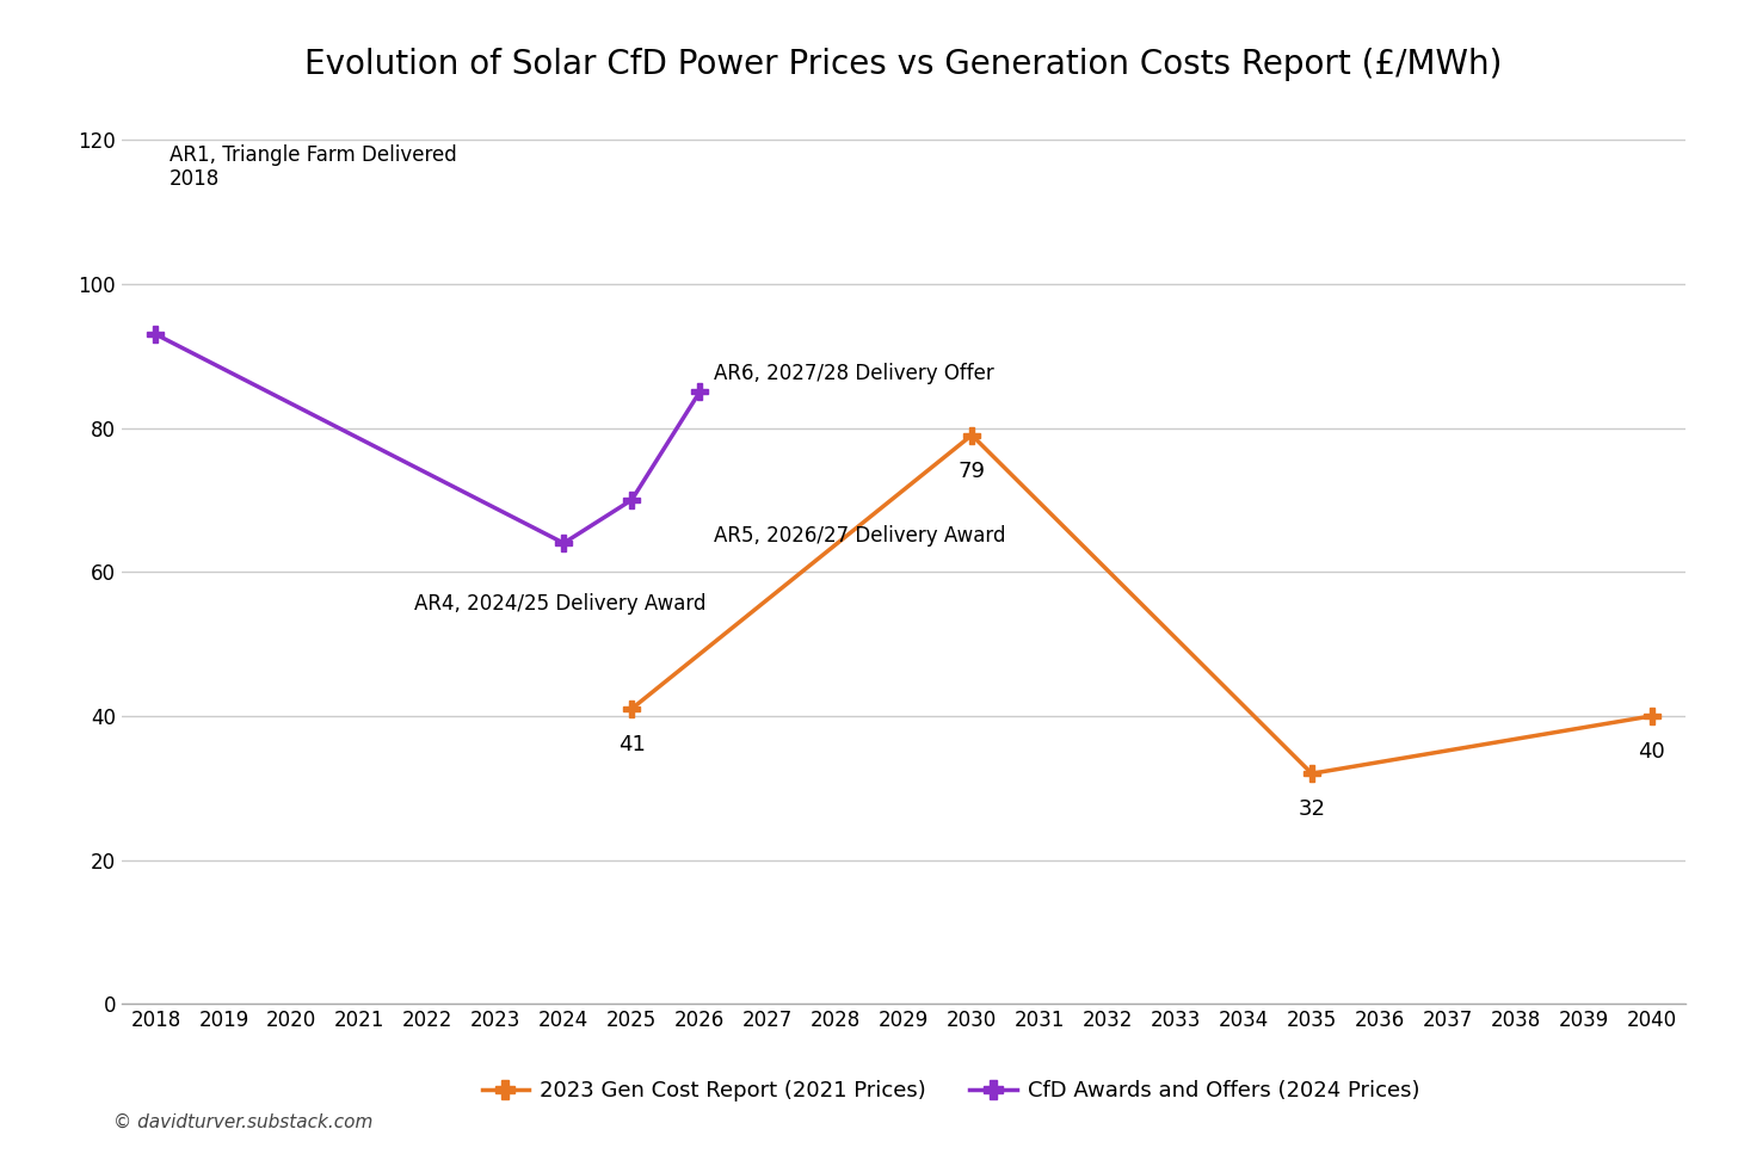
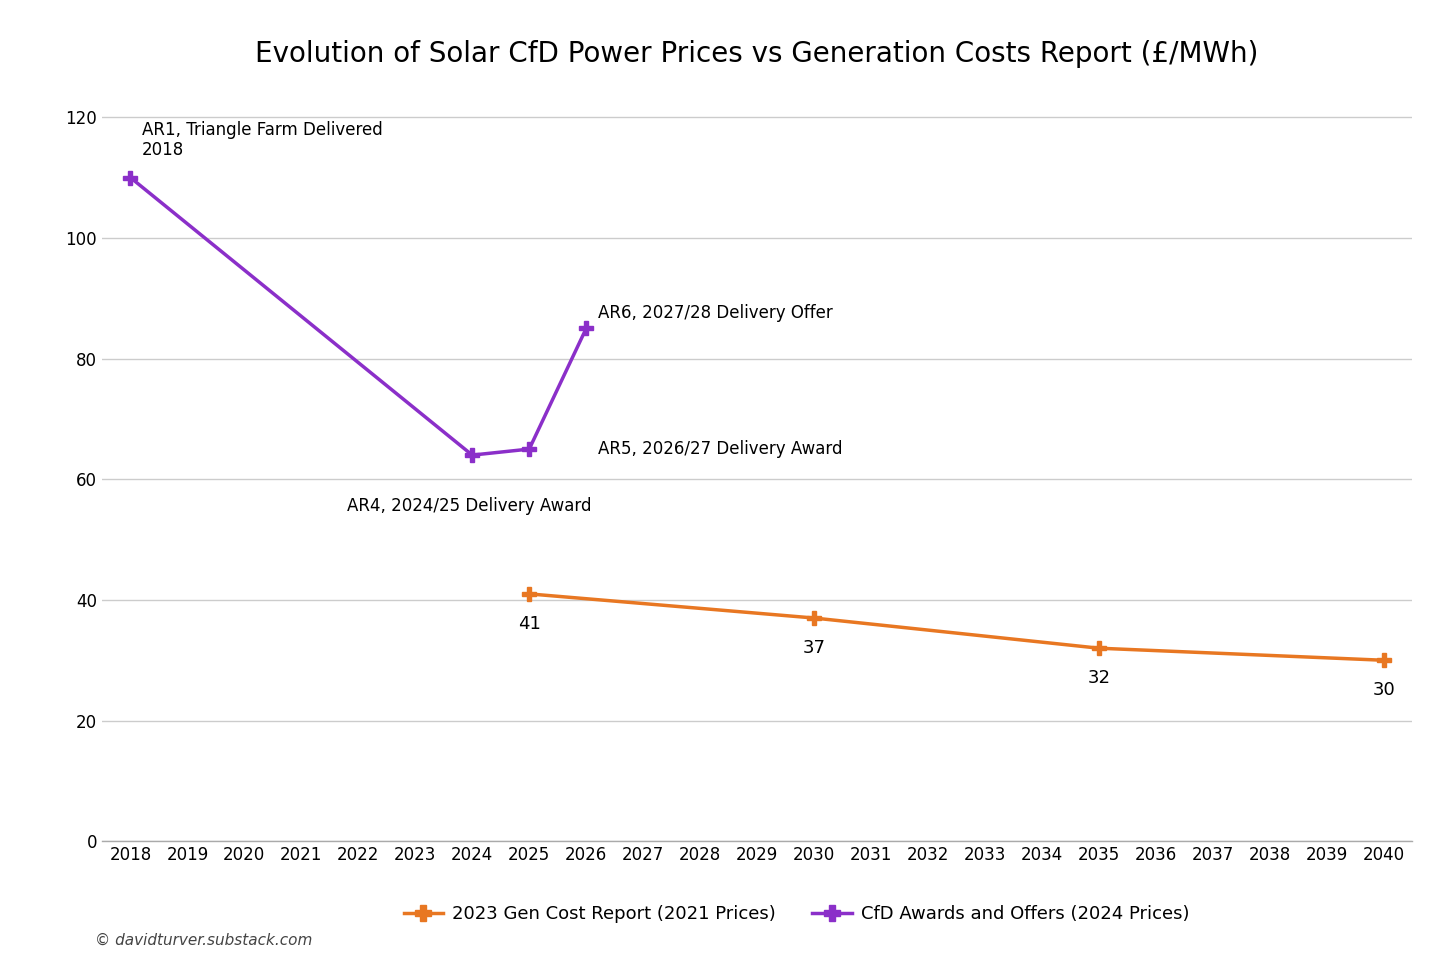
CfD Awards and Offers (2024 Prices)/2018: 93 -> 110
CfD Awards and Offers (2024 Prices)/2025: 70 -> 65
2023 Gen Cost Report (2021 Prices)/2030: 79 -> 37
2023 Gen Cost Report (2021 Prices)/2040: 40 -> 30
